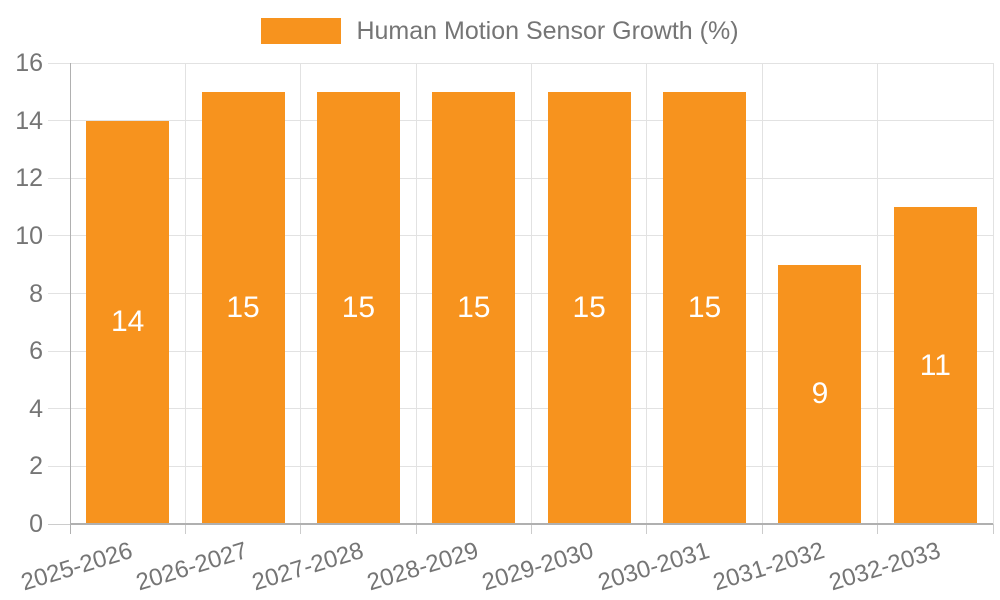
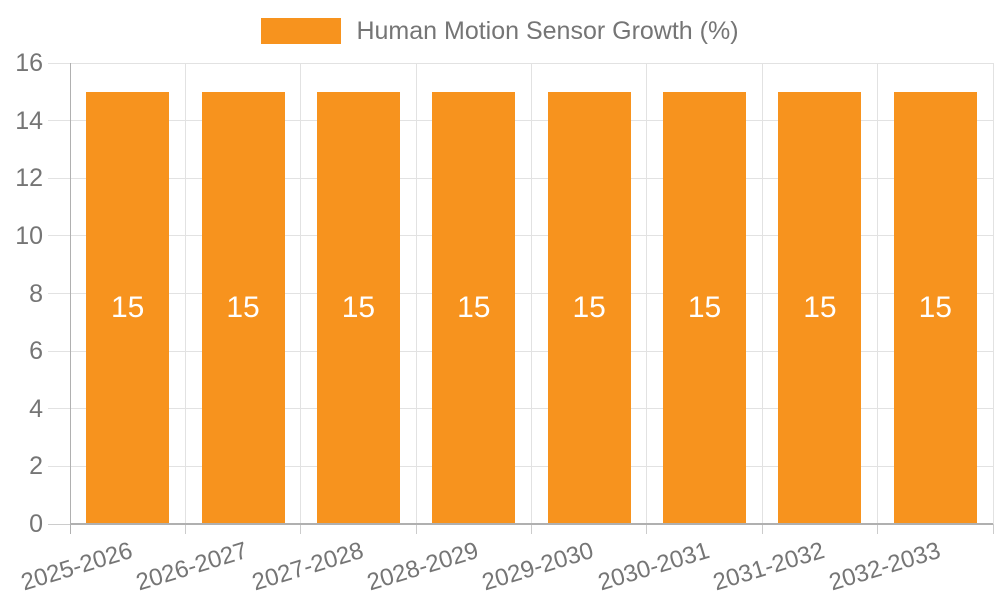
2025-2026: 14 -> 15
2031-2032: 9 -> 15
2032-2033: 11 -> 15
